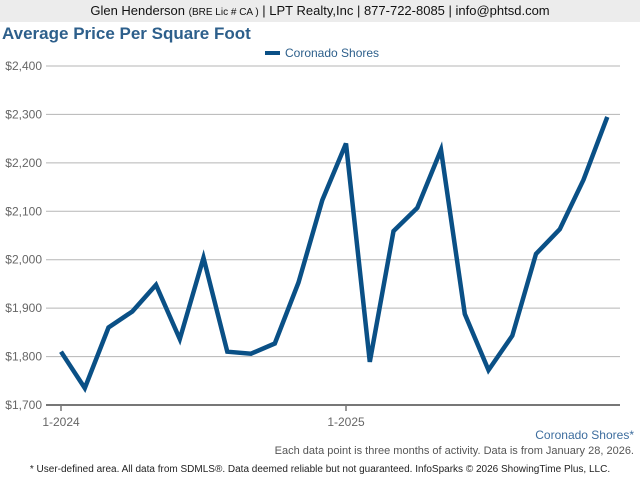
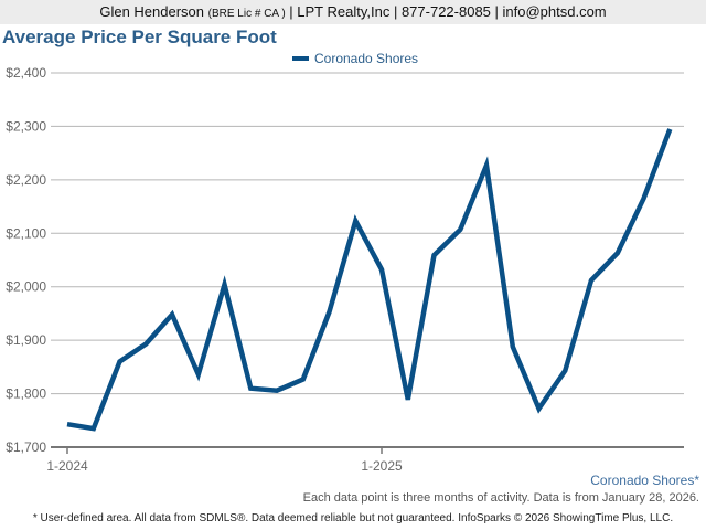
1-2024: $1810 -> $1740
1-2025: $2240 -> $2030
